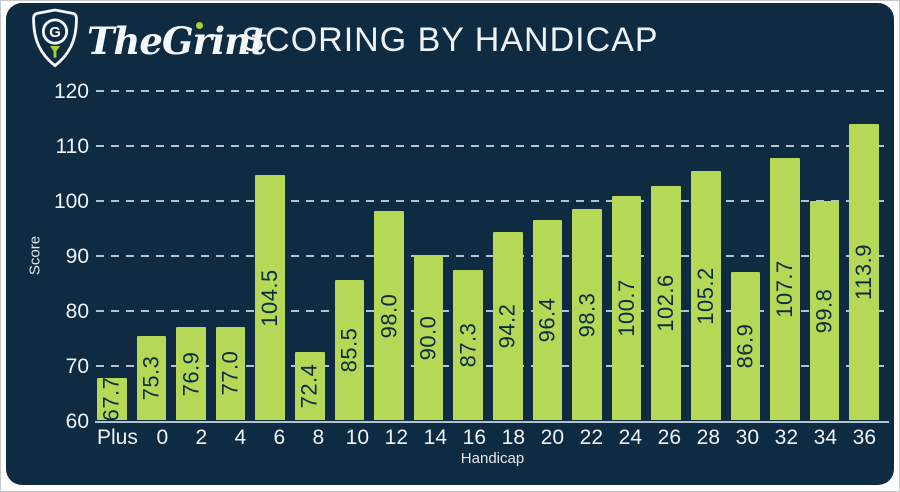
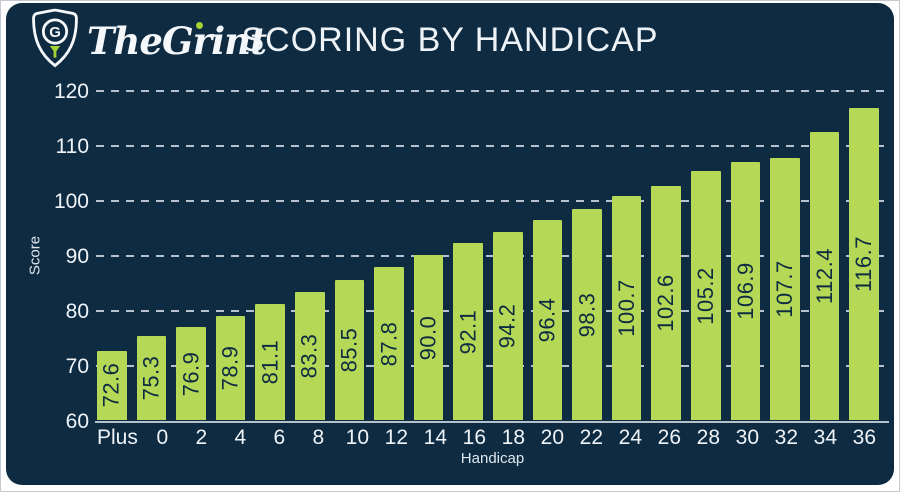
Plus: 67.7 -> 72.6
4: 77.0 -> 78.9
6: 104.5 -> 81.1
8: 72.4 -> 83.3
12: 98.0 -> 87.8
16: 87.3 -> 92.1
30: 86.9 -> 106.9
34: 99.8 -> 112.4
36: 113.9 -> 116.7
